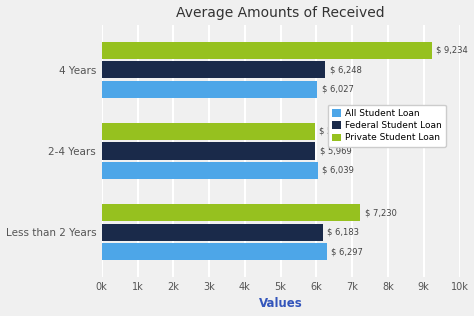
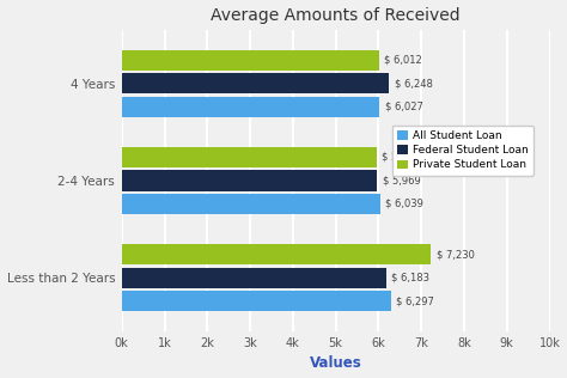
Private Student Loan/4 Years: 9,234 -> 6,012
